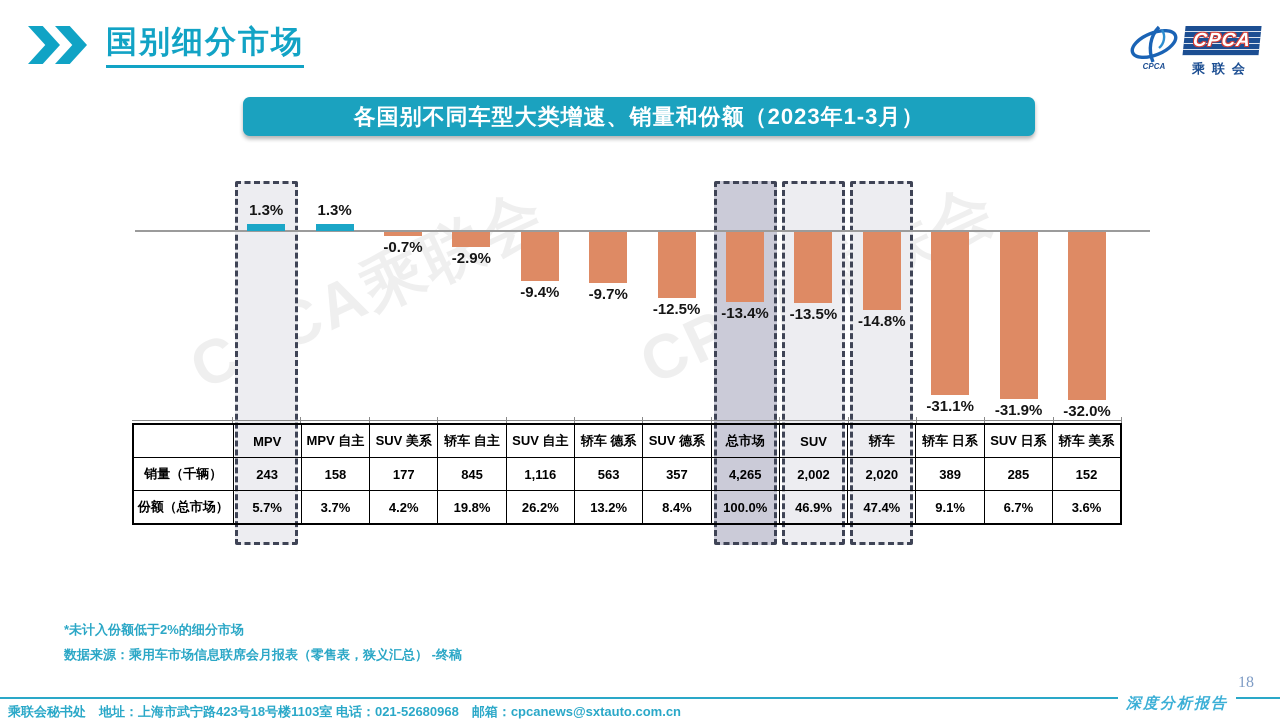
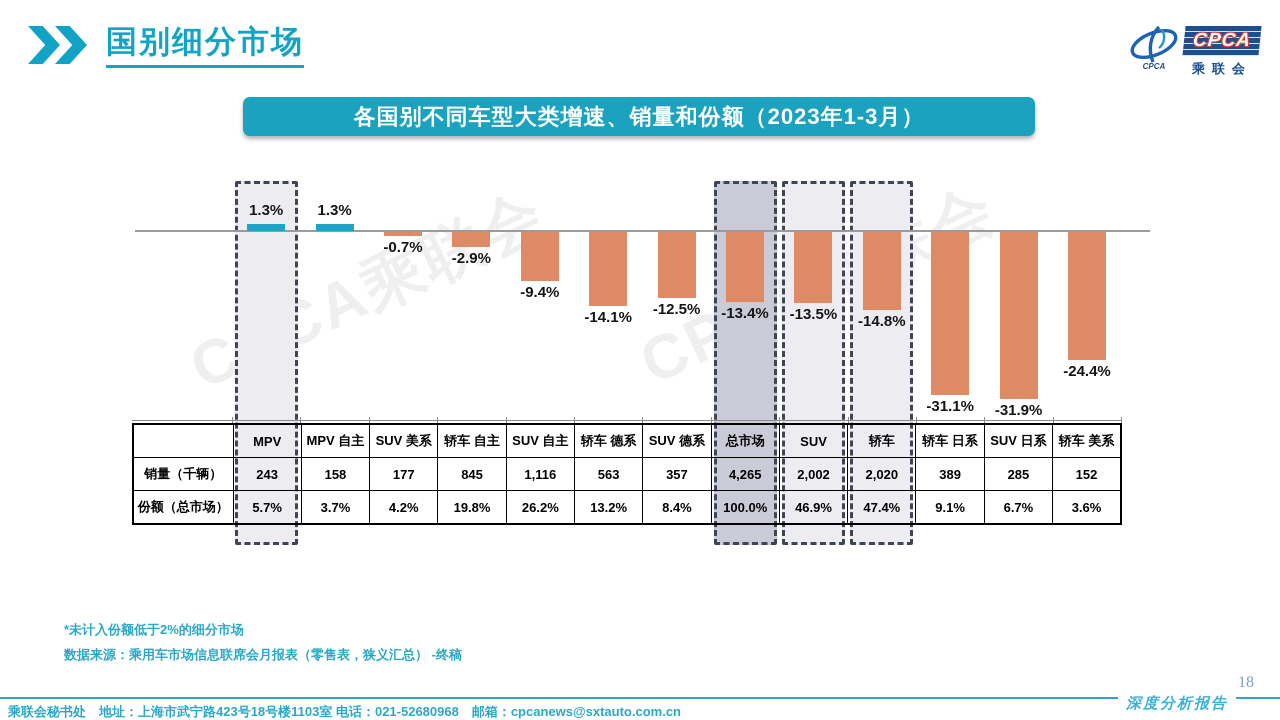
轿车 德系: -9.7% -> -14.1%
轿车 美系: -32.0% -> -24.4%
